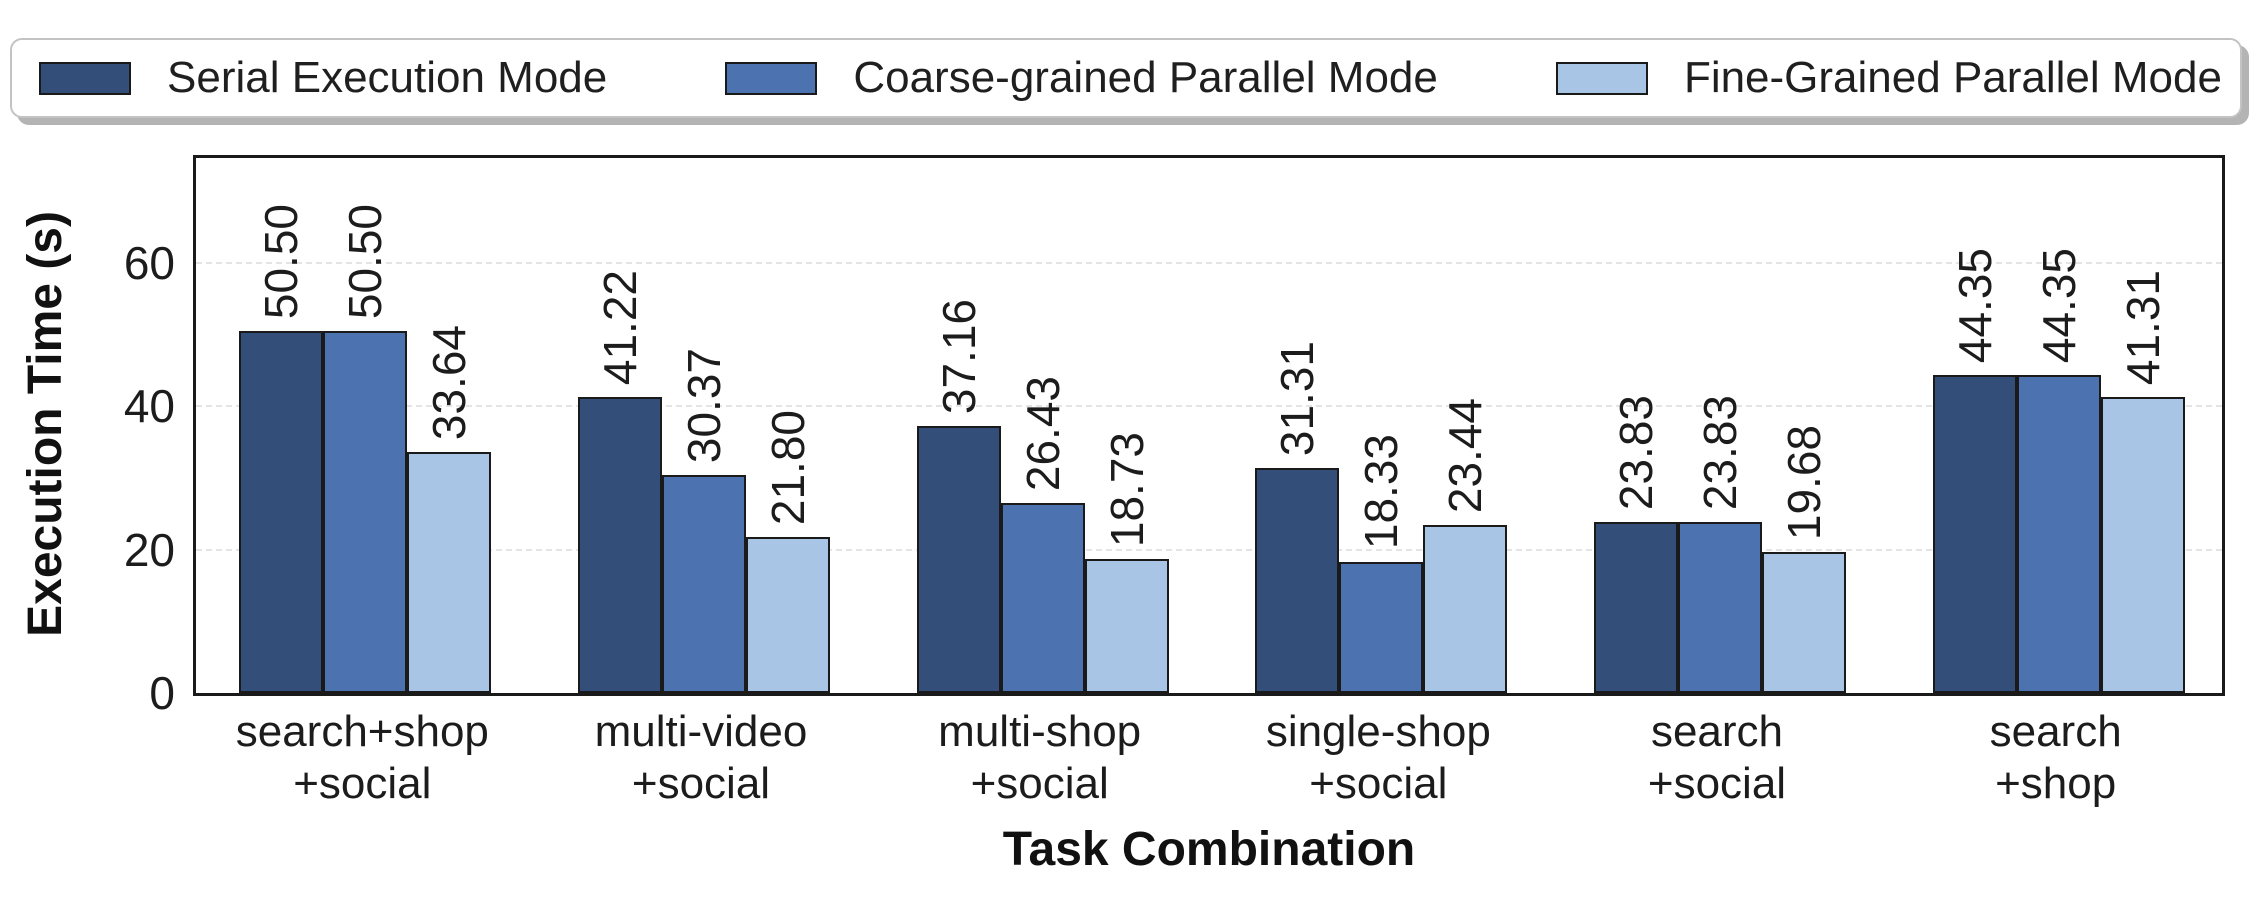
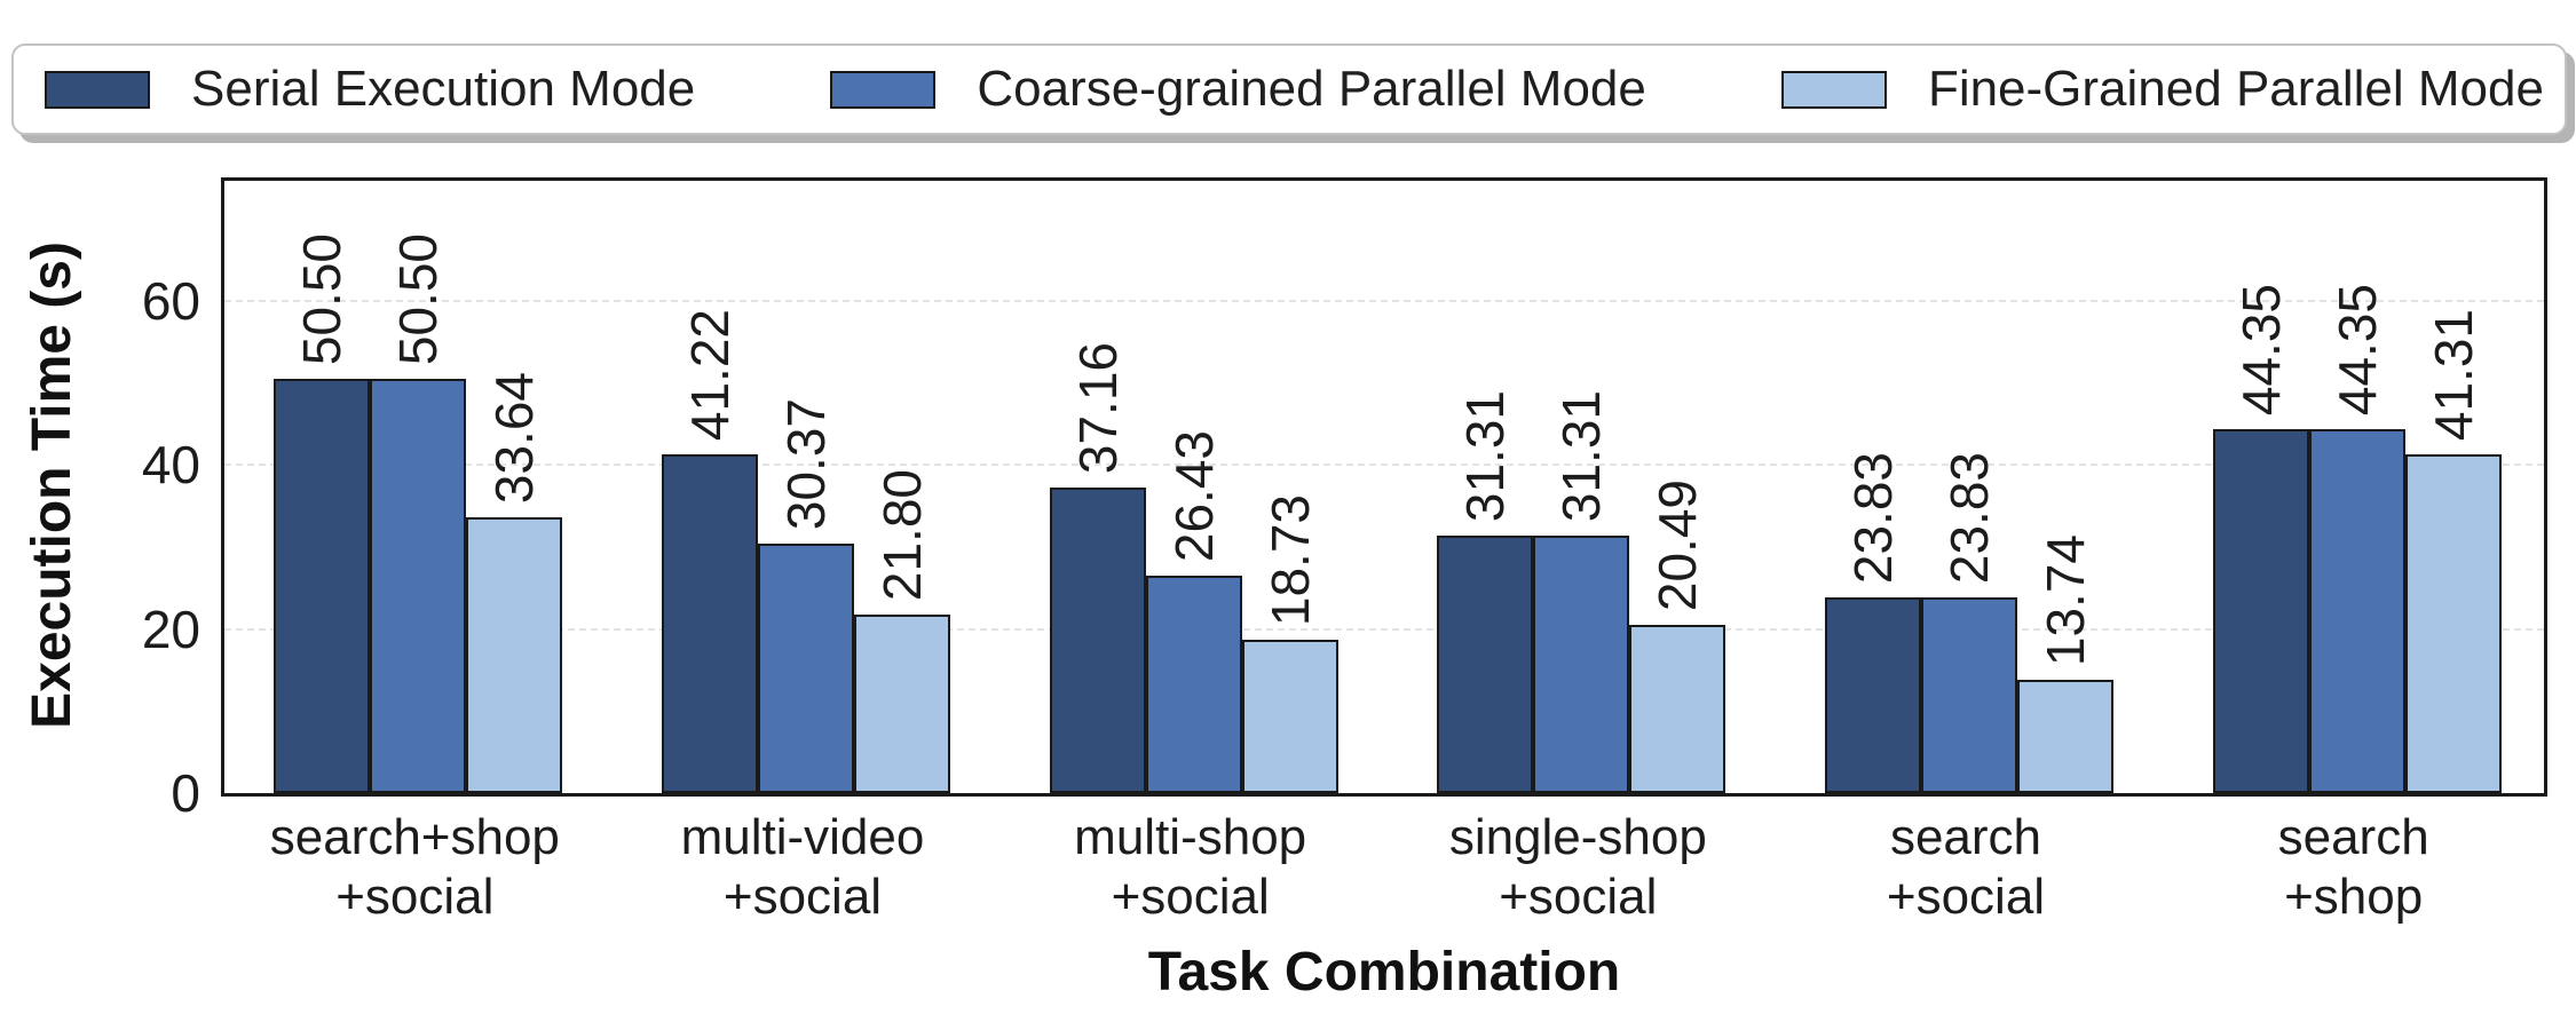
Coarse-grained Parallel Mode/single-shop +social: 18.33 -> 31.31
Fine-Grained Parallel Mode/single-shop +social: 23.44 -> 20.49
Fine-Grained Parallel Mode/search +social: 19.68 -> 13.74
